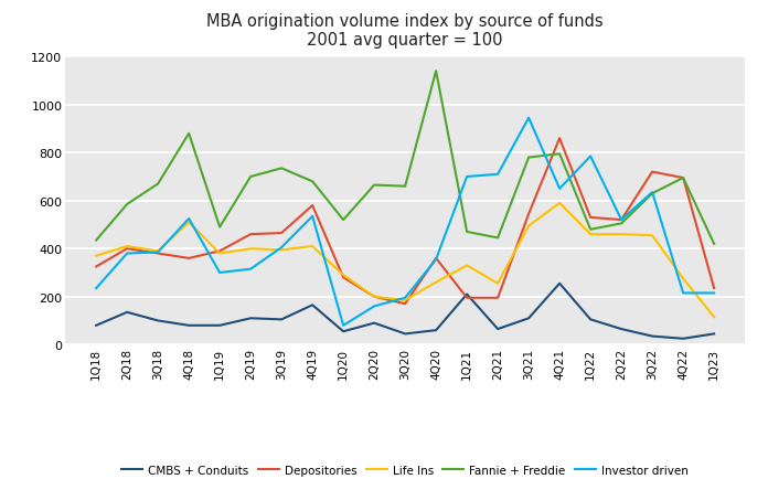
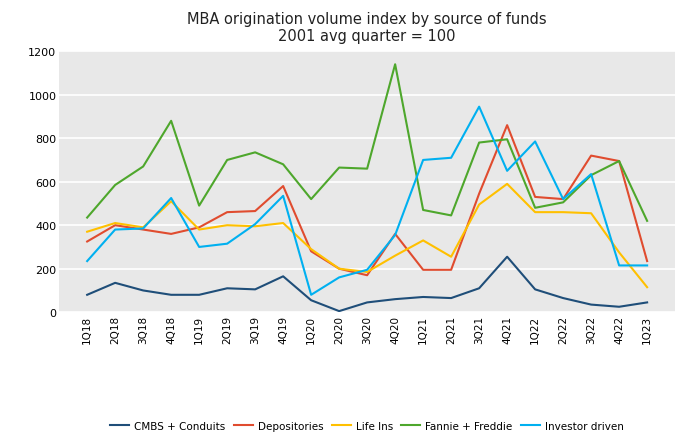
CMBS + Conduits/2Q20: 90 -> 5
CMBS + Conduits/1Q21: 210 -> 70
